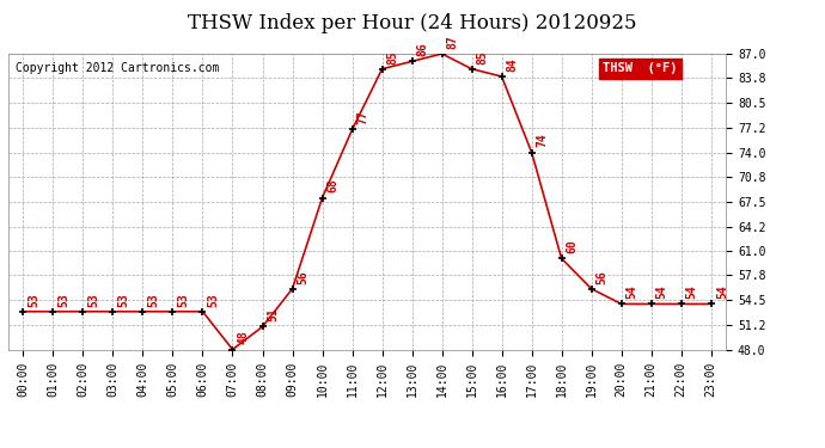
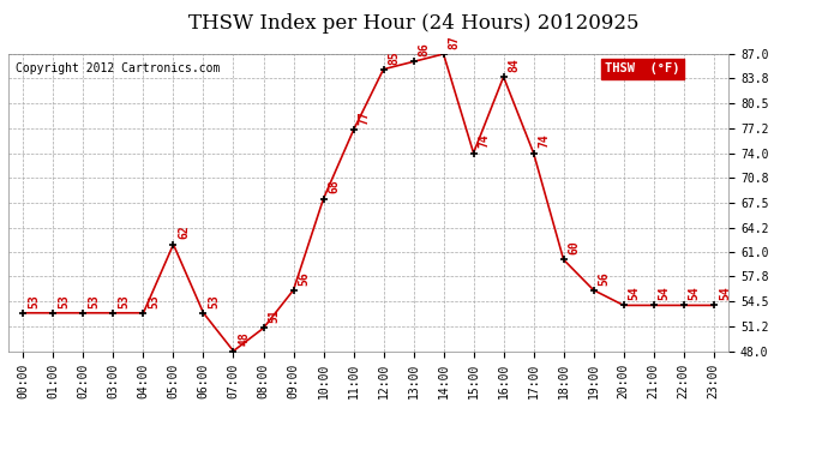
05:00: 53 -> 62
15:00: 85 -> 74
